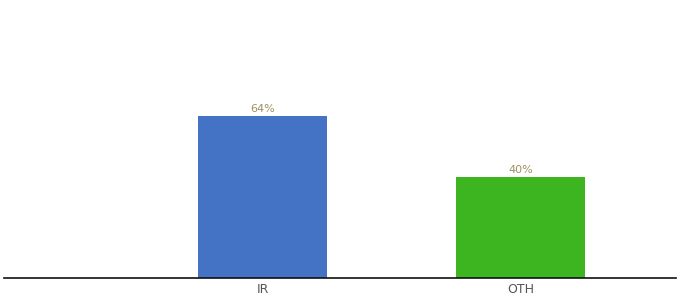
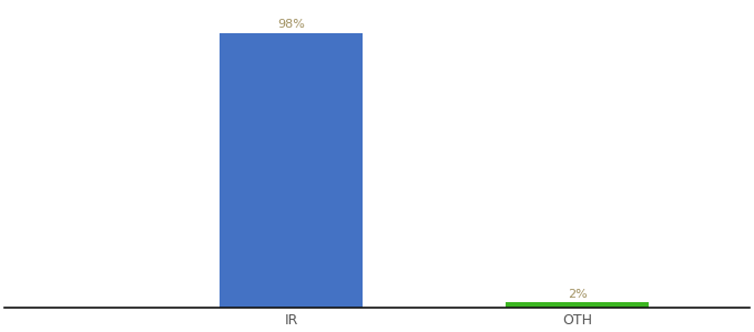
IR: 64% -> 98%
OTH: 40% -> 2%
